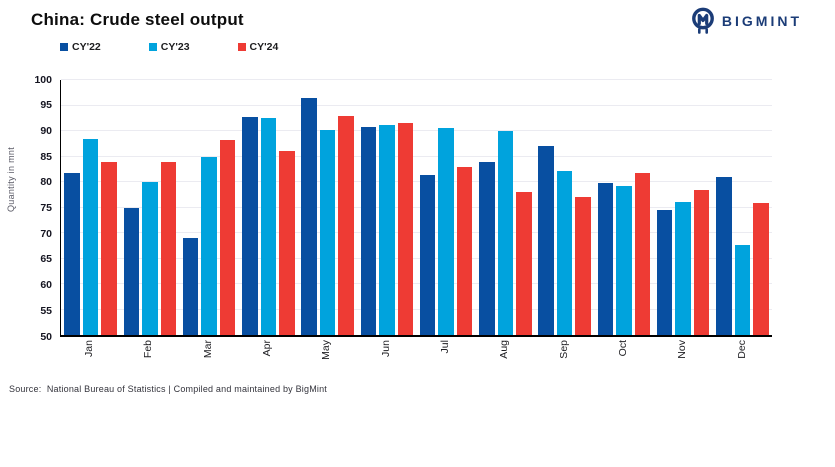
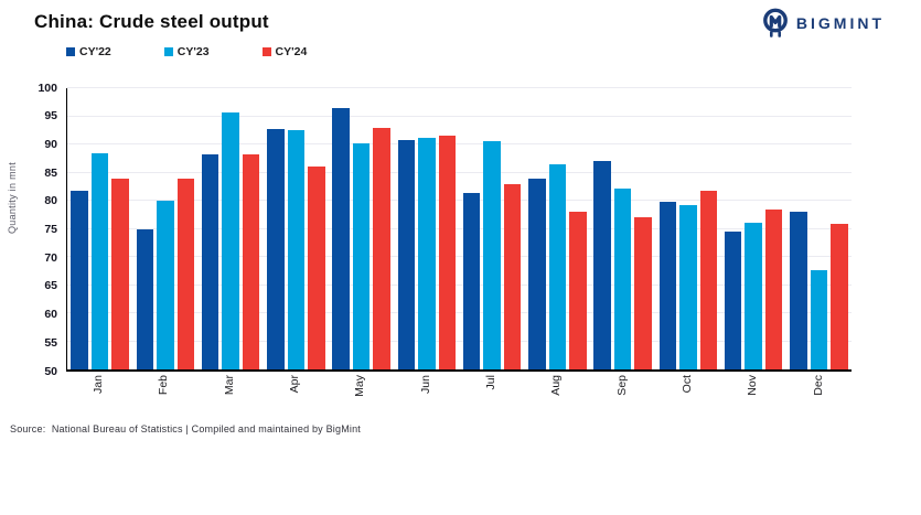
CY'22/Mar: 69 -> 88
CY'23/Mar: 85 -> 96
CY'23/Aug: 90 -> 86
CY'22/Dec: 81 -> 78
